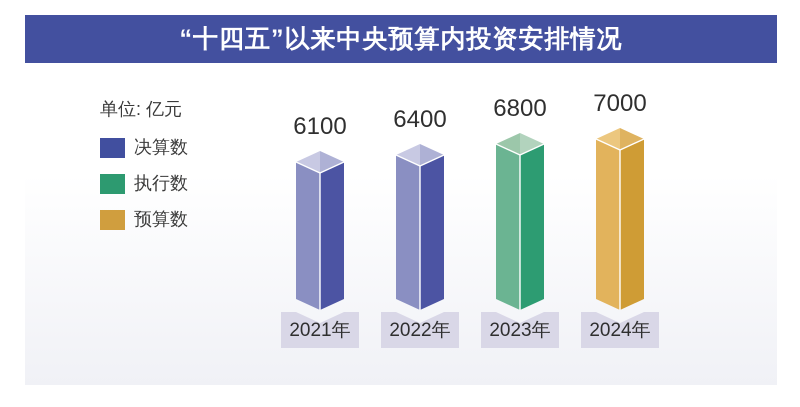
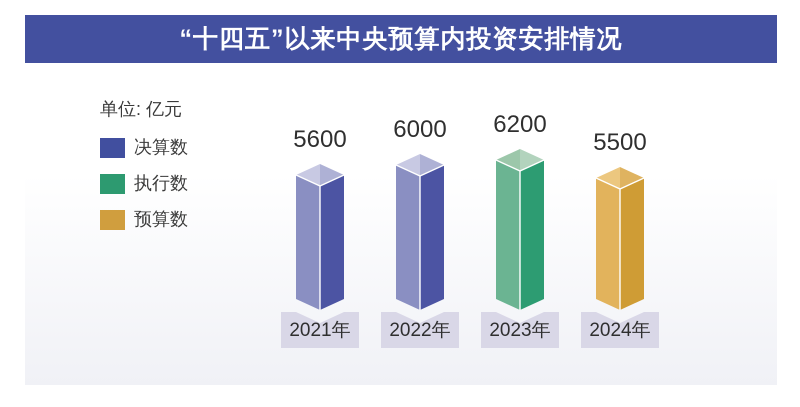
2021年: 6100 -> 5600
2022年: 6400 -> 6000
2023年: 6800 -> 6200
2024年: 7000 -> 5500
